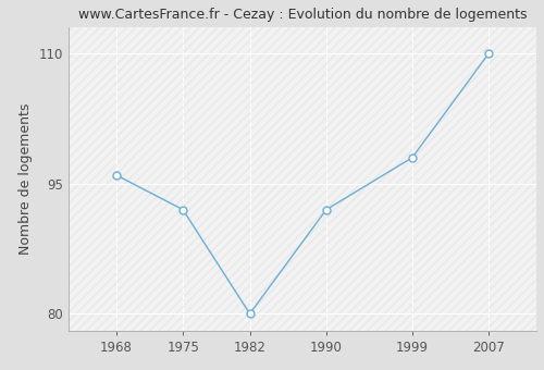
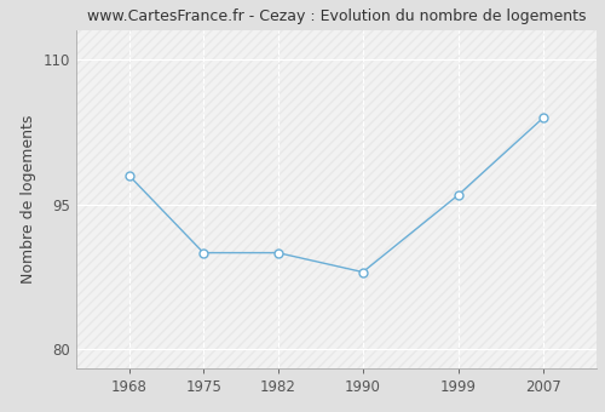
1968: 96 -> 98
1975: 92 -> 90
1982: 80 -> 90
1990: 92 -> 88
1999: 98 -> 96
2007: 110 -> 104
